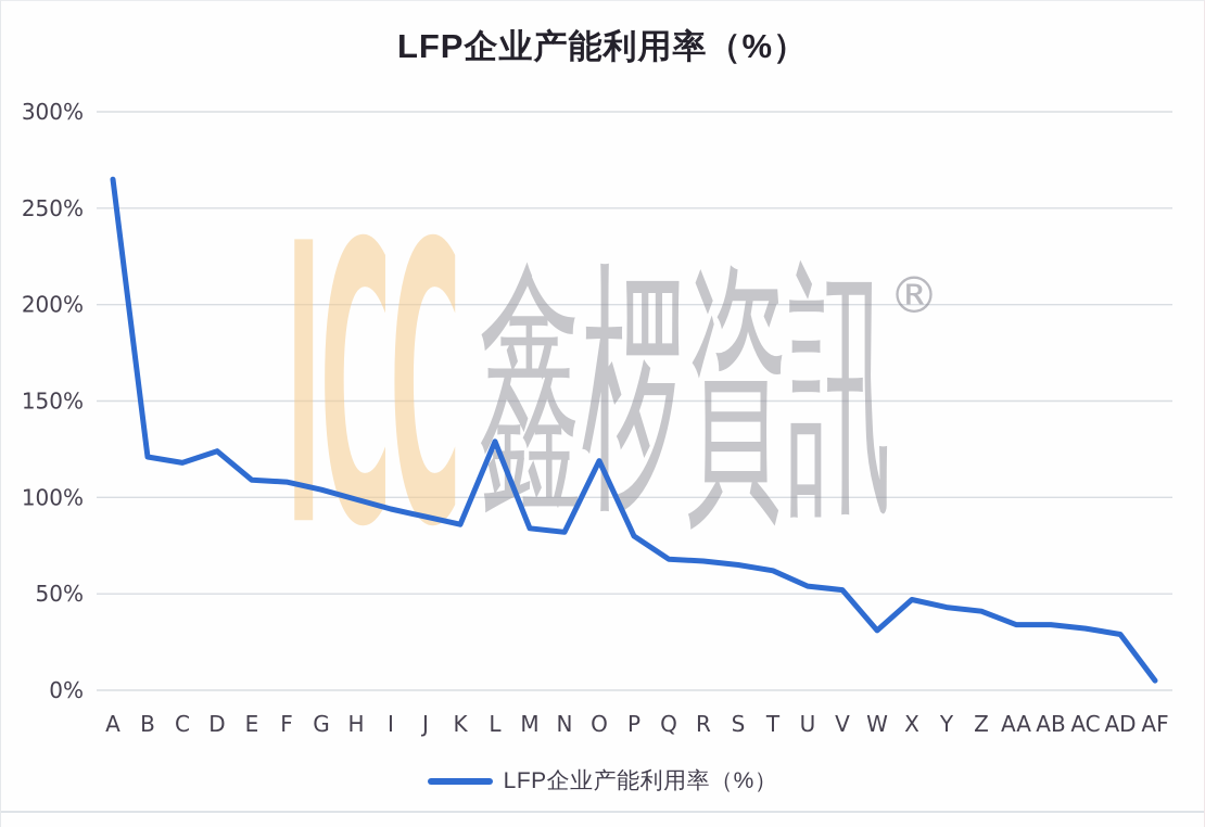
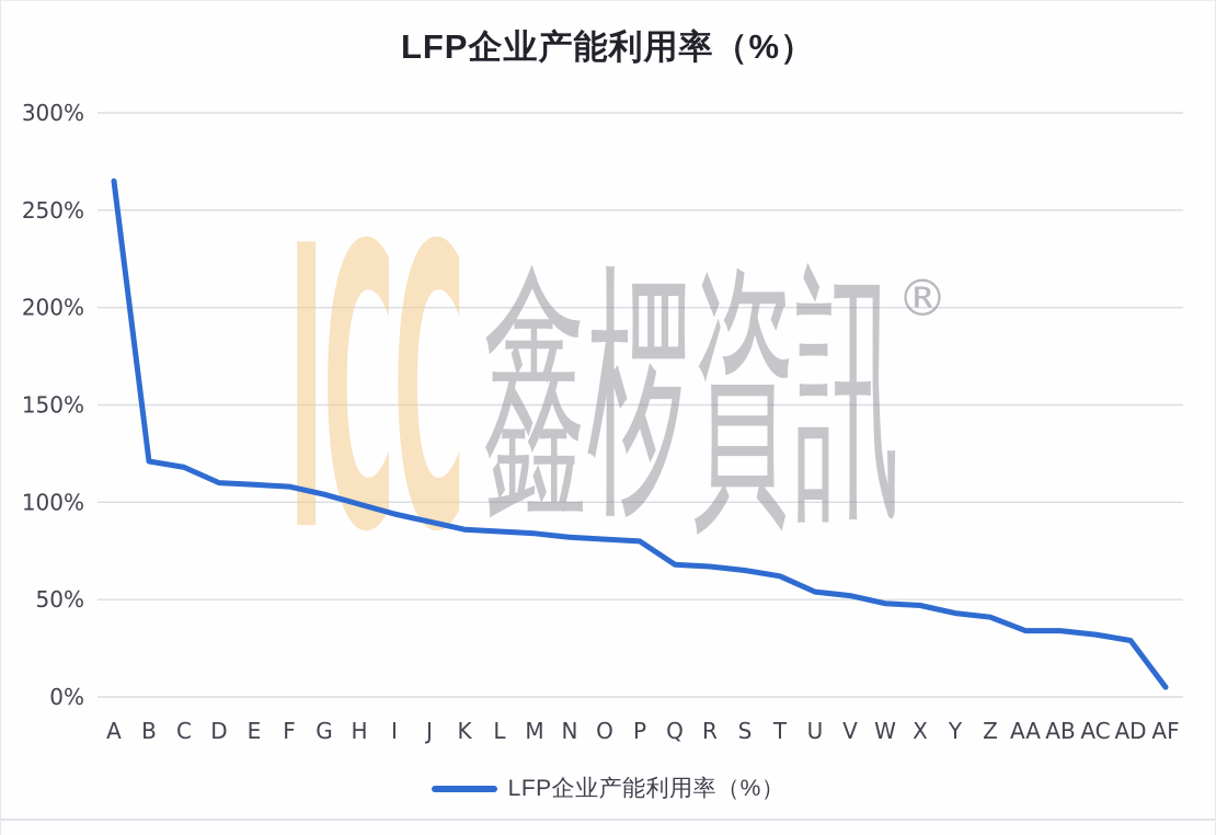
D: 124% -> 110%
L: 129% -> 85%
O: 119% -> 81%
W: 31% -> 48%
